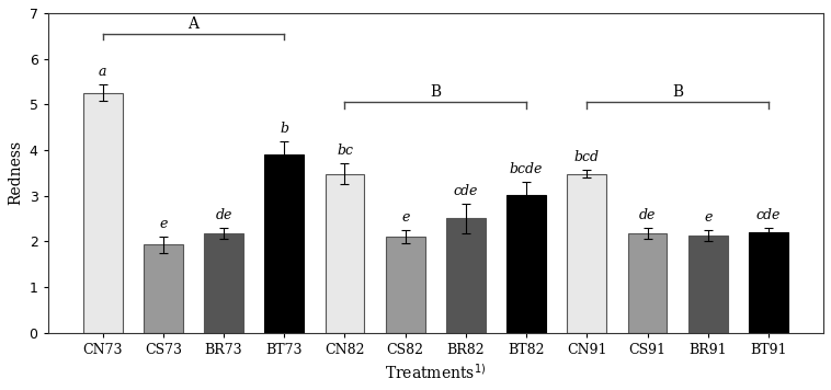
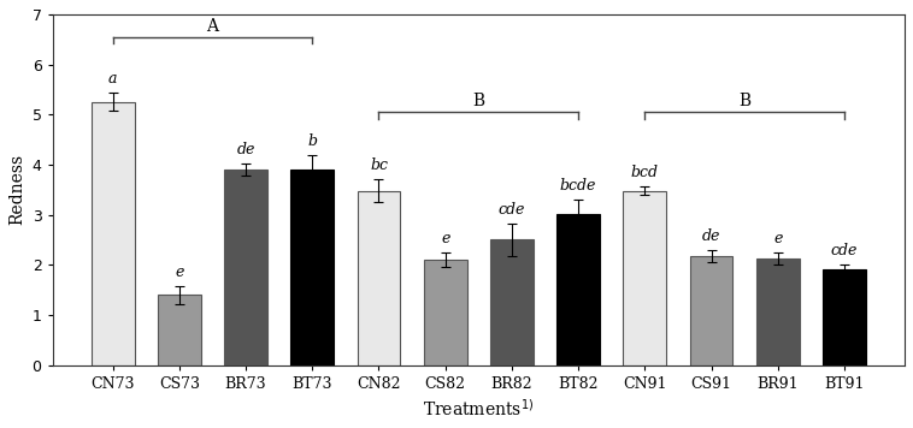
CS73: 1.93 -> 1.40
BR73: 2.18 -> 3.90
BT91: 2.20 -> 1.90
